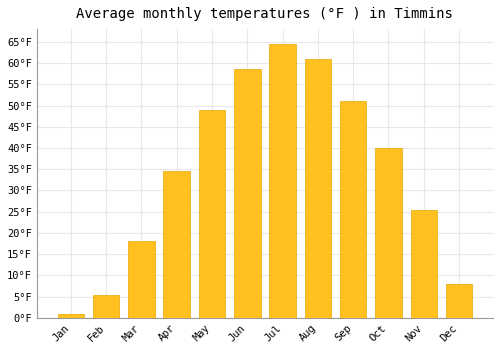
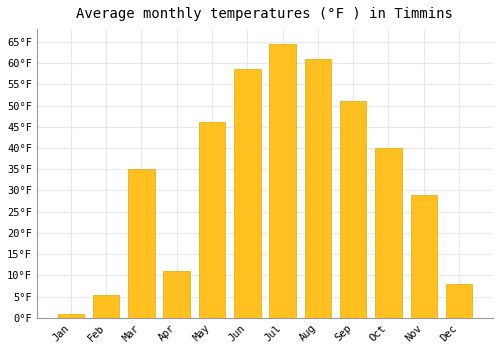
Mar: 18.0°F -> 35.0°F
Apr: 34.5°F -> 11.0°F
May: 49.0°F -> 46.0°F
Nov: 25.5°F -> 29.0°F
